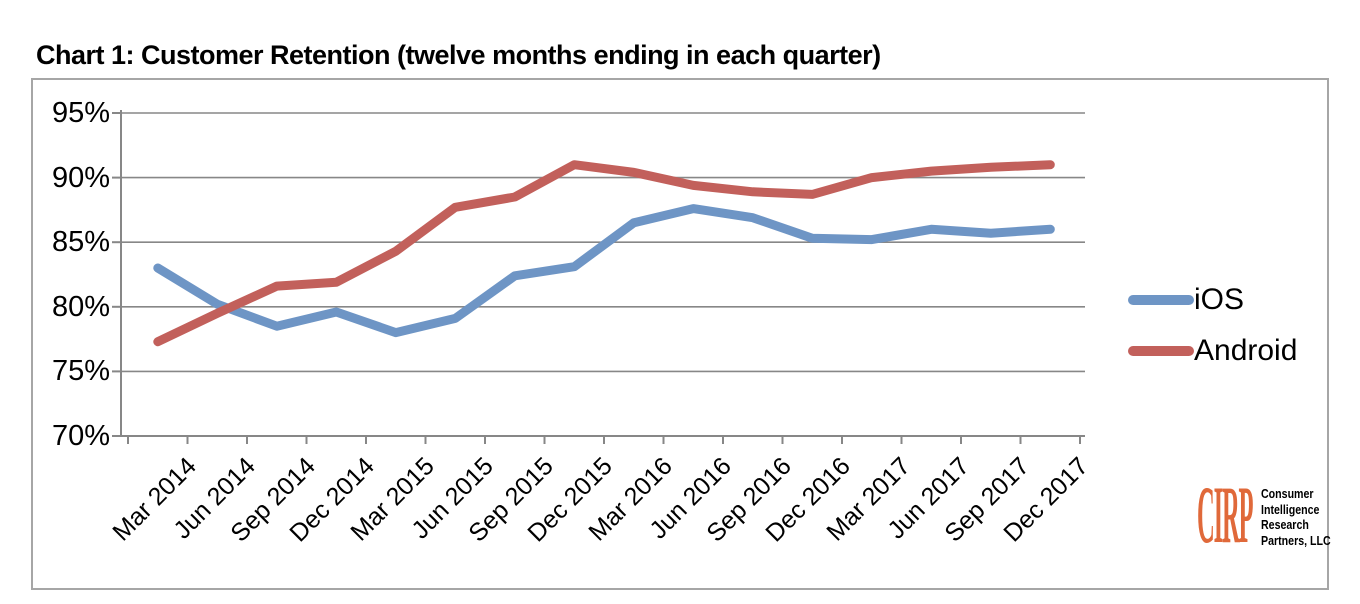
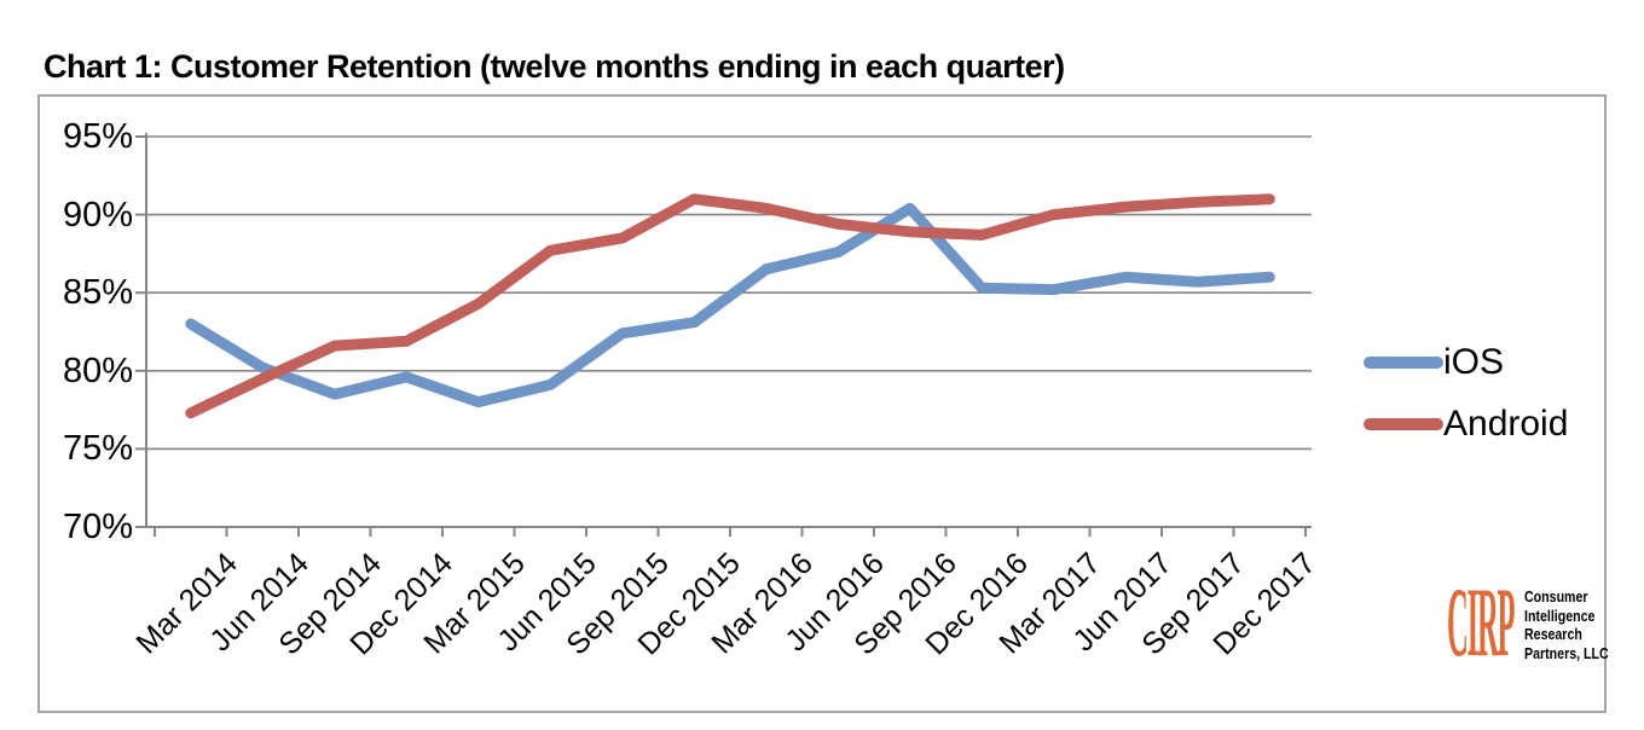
iOS/Sep 2016: 86.9% -> 90.4%
